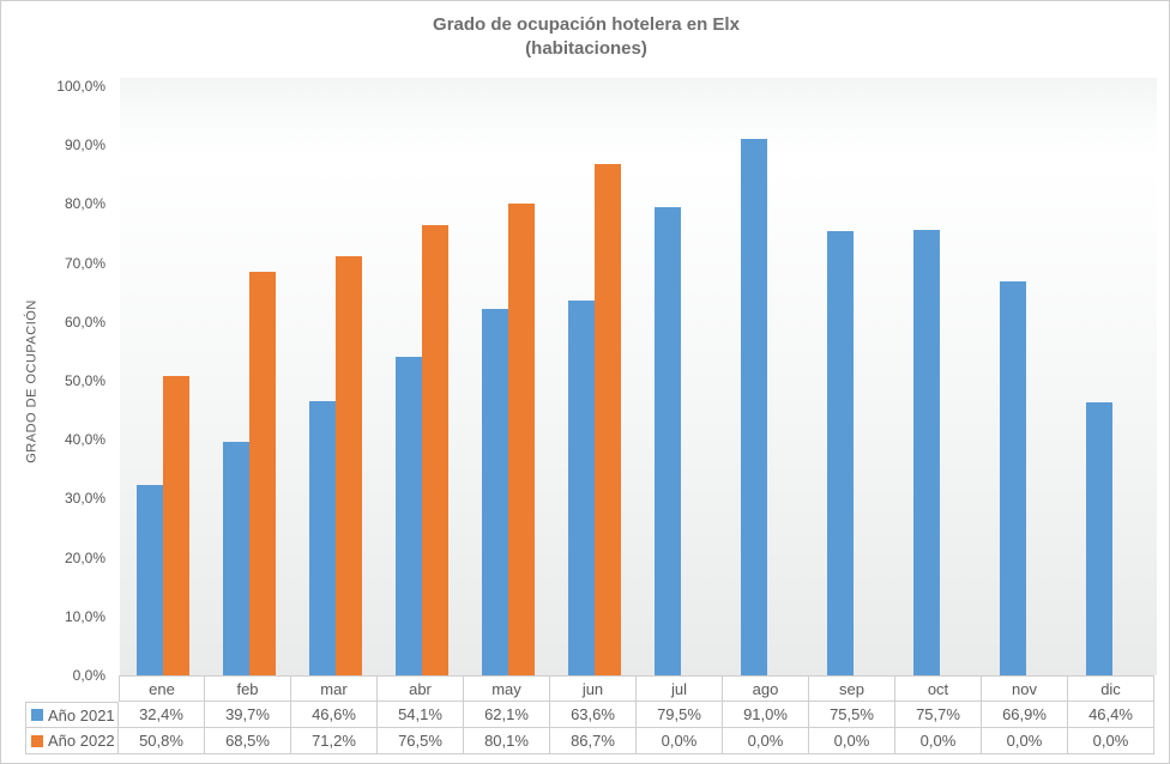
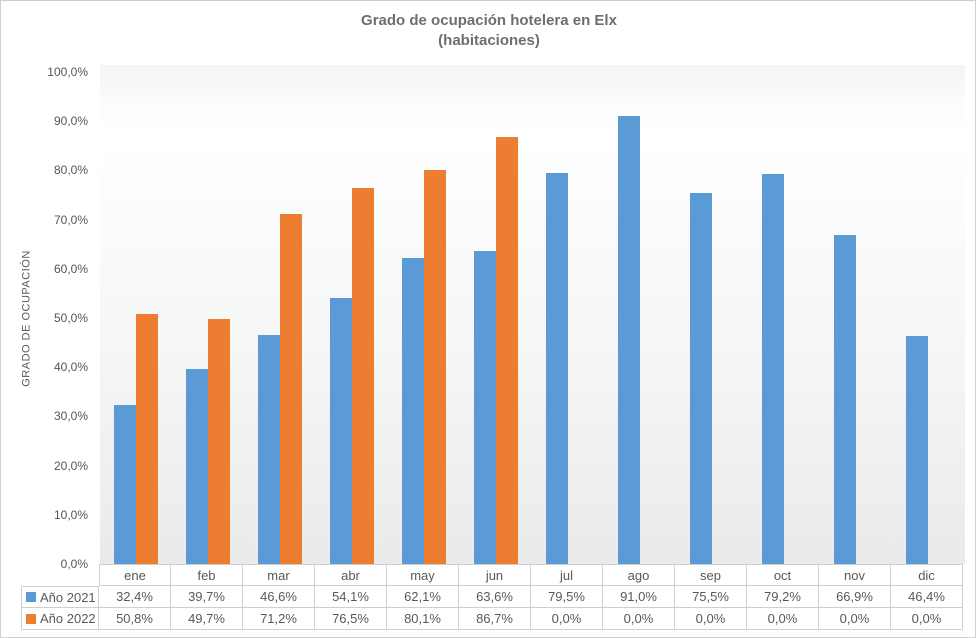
Año 2022/feb: 68,5% -> 49,7%
Año 2021/oct: 75,7% -> 79,2%
